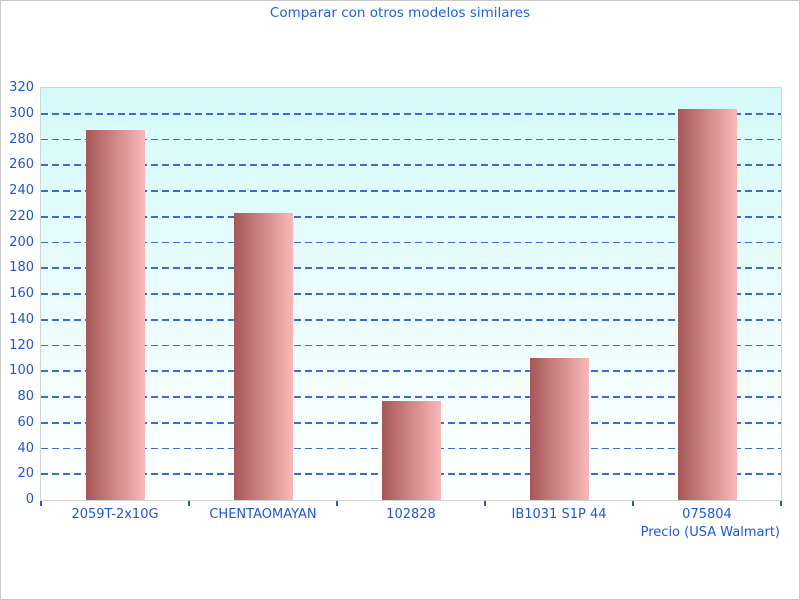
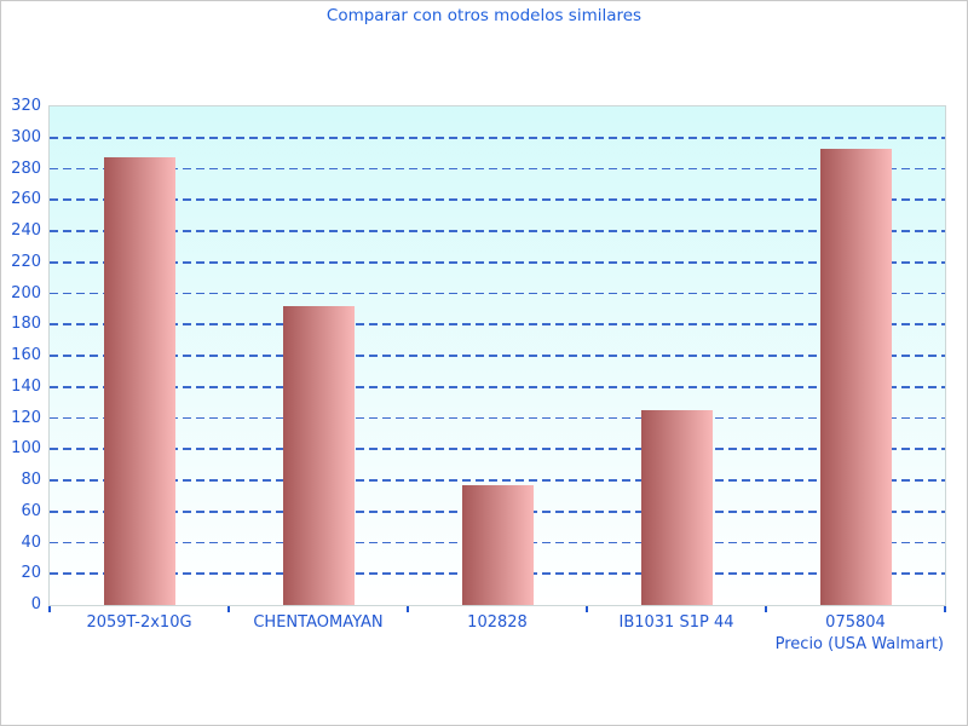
CHENTAOMAYAN: 223 -> 192
IB1031 S1P 44: 110 -> 125
075804: 304 -> 293
